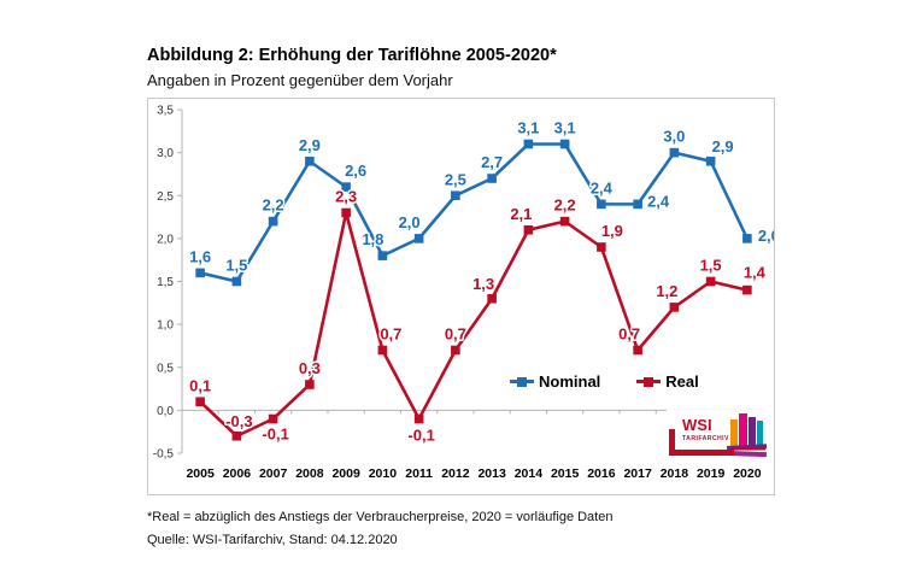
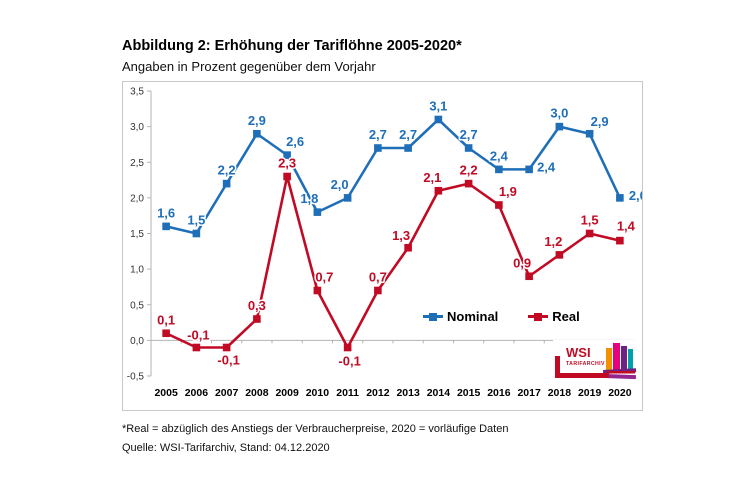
Real/2006: -0,3 -> -0,1
Nominal/2012: 2,5 -> 2,7
Nominal/2015: 3,1 -> 2,7
Real/2017: 0,7 -> 0,9
